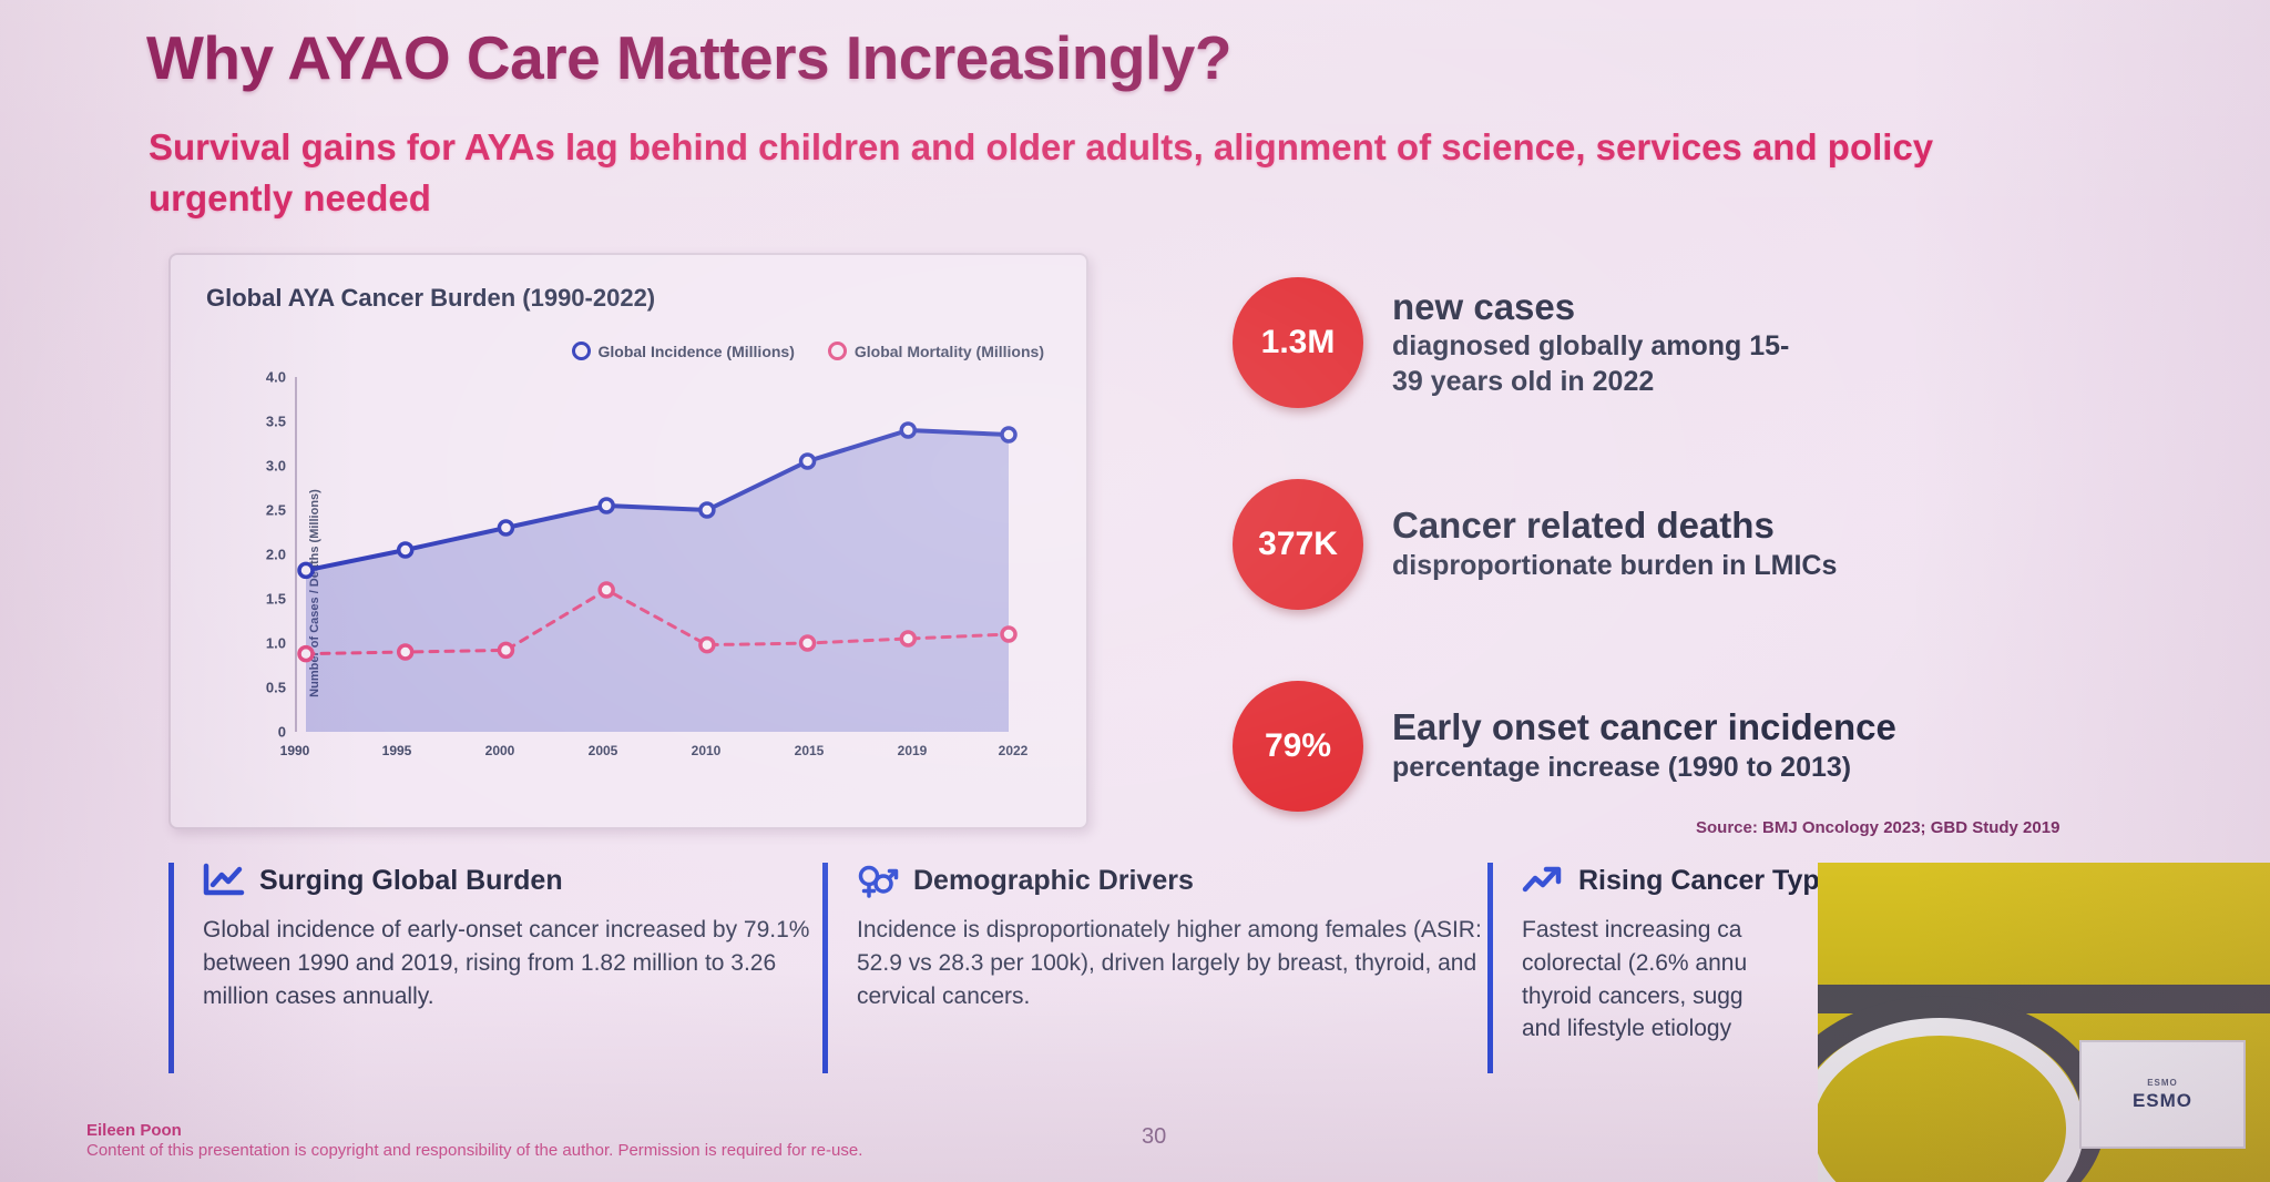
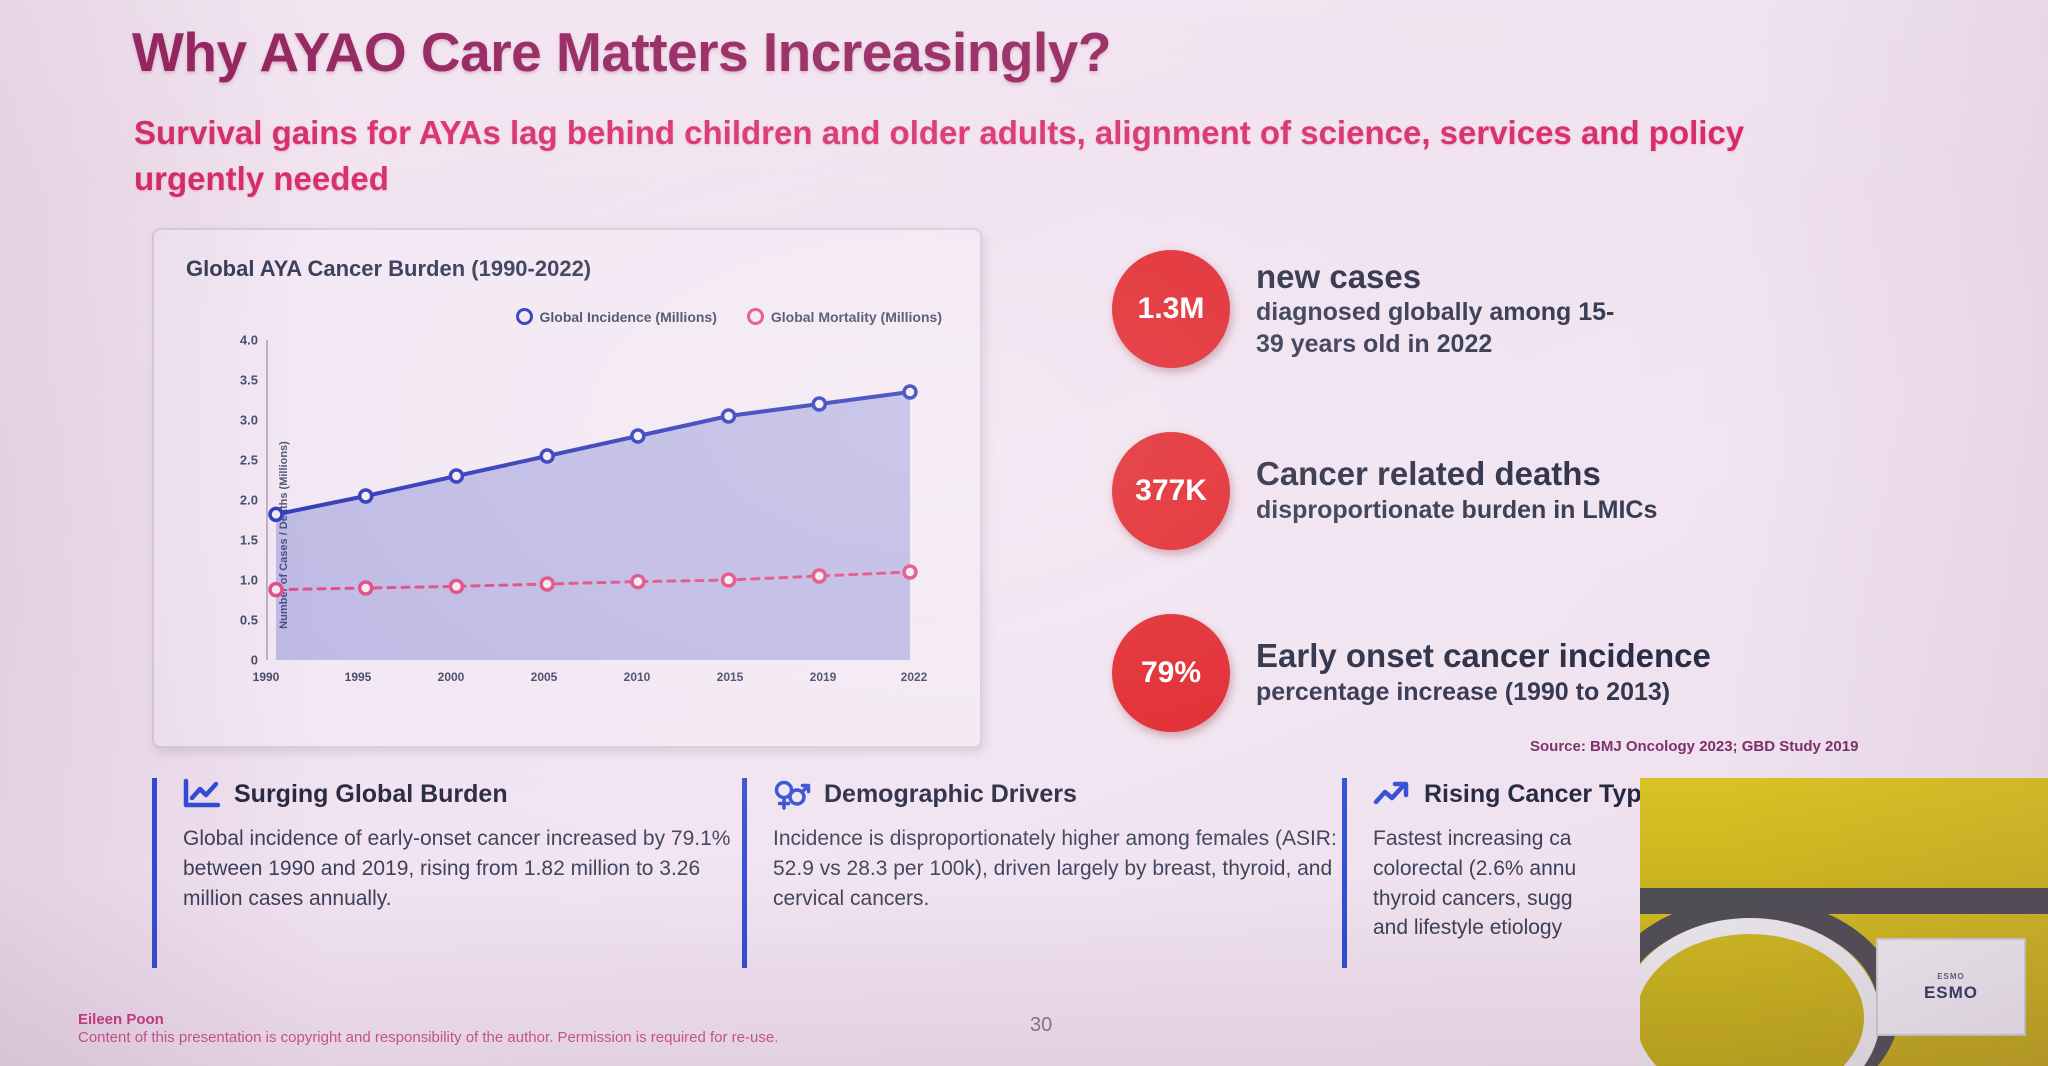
Global Mortality (Millions)/2005: 1.6 -> 0.9
Global Incidence (Millions)/2010: 2.5 -> 2.8
Global Incidence (Millions)/2019: 3.4 -> 3.2
